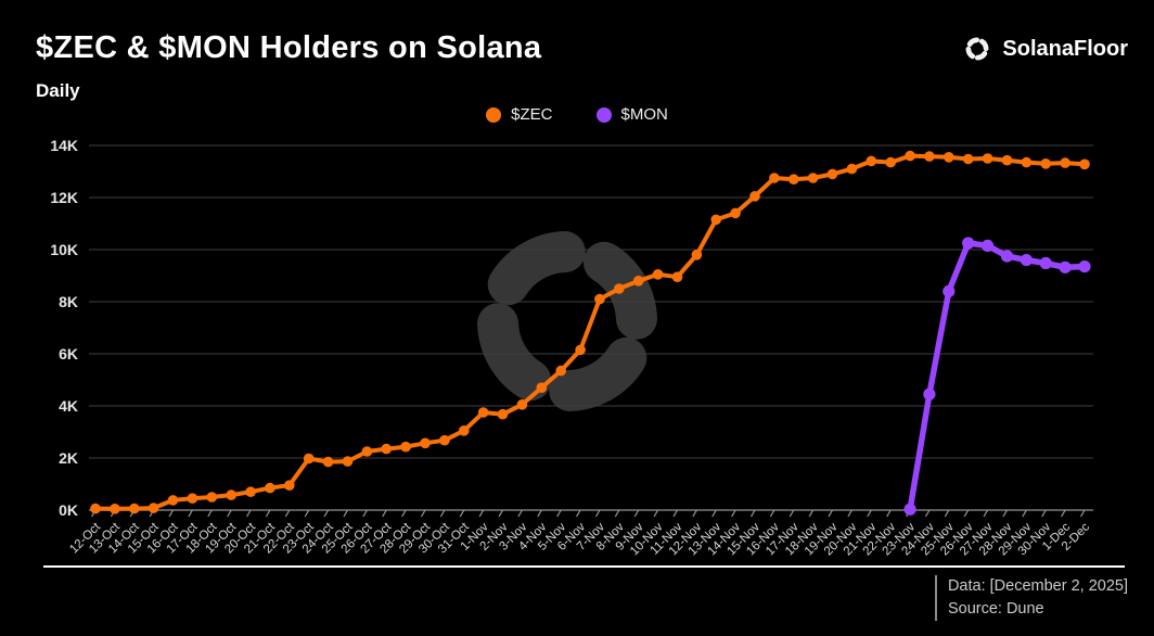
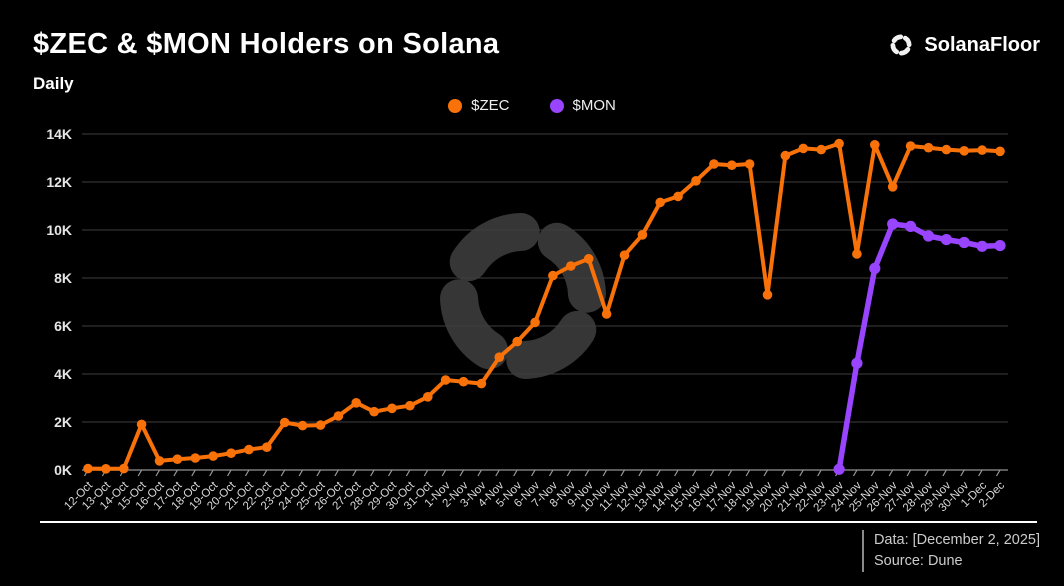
$ZEC/15-Oct: 0.1K -> 1.9K
$ZEC/27-Oct: 2.4K -> 2.8K
$ZEC/3-Nov: 4.0K -> 3.6K
$ZEC/10-Nov: 9.0K -> 6.5K
$ZEC/19-Nov: 12.9K -> 7.3K
$ZEC/24-Nov: 13.6K -> 9.0K
$ZEC/26-Nov: 13.5K -> 11.8K
